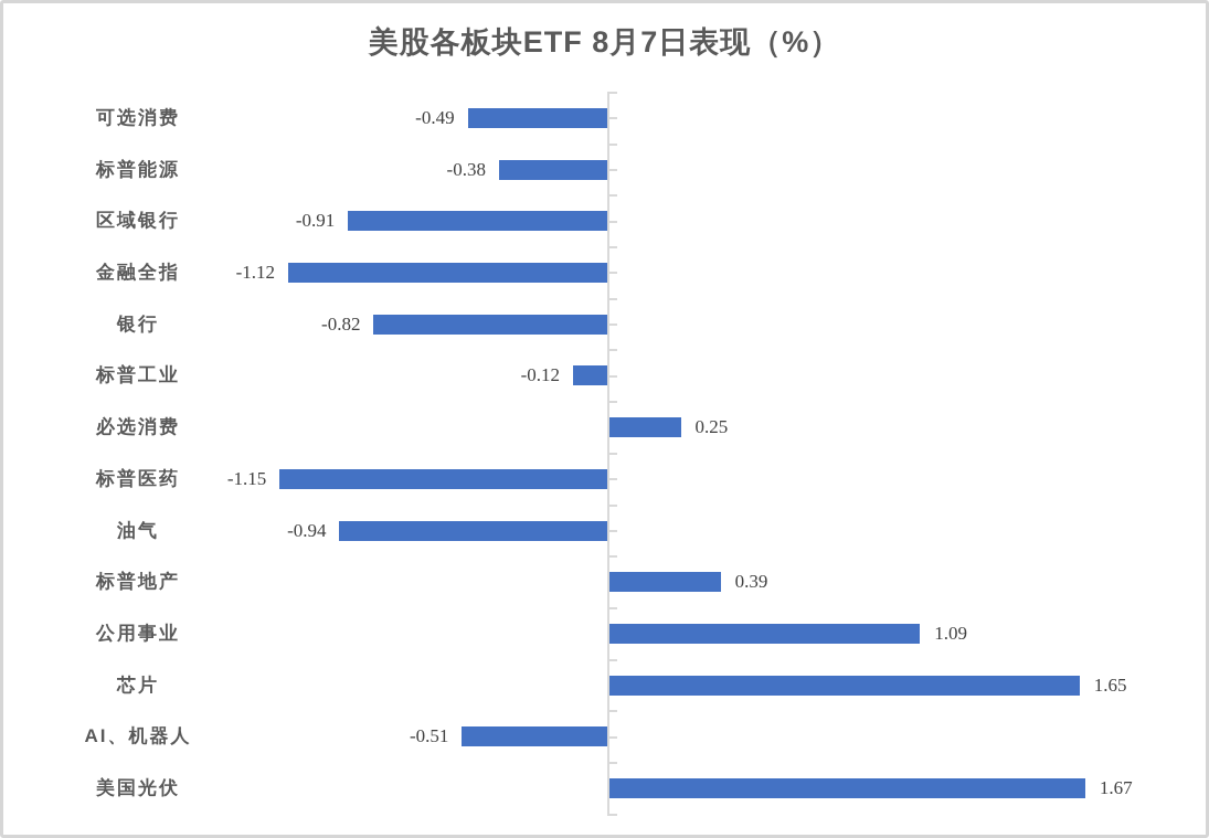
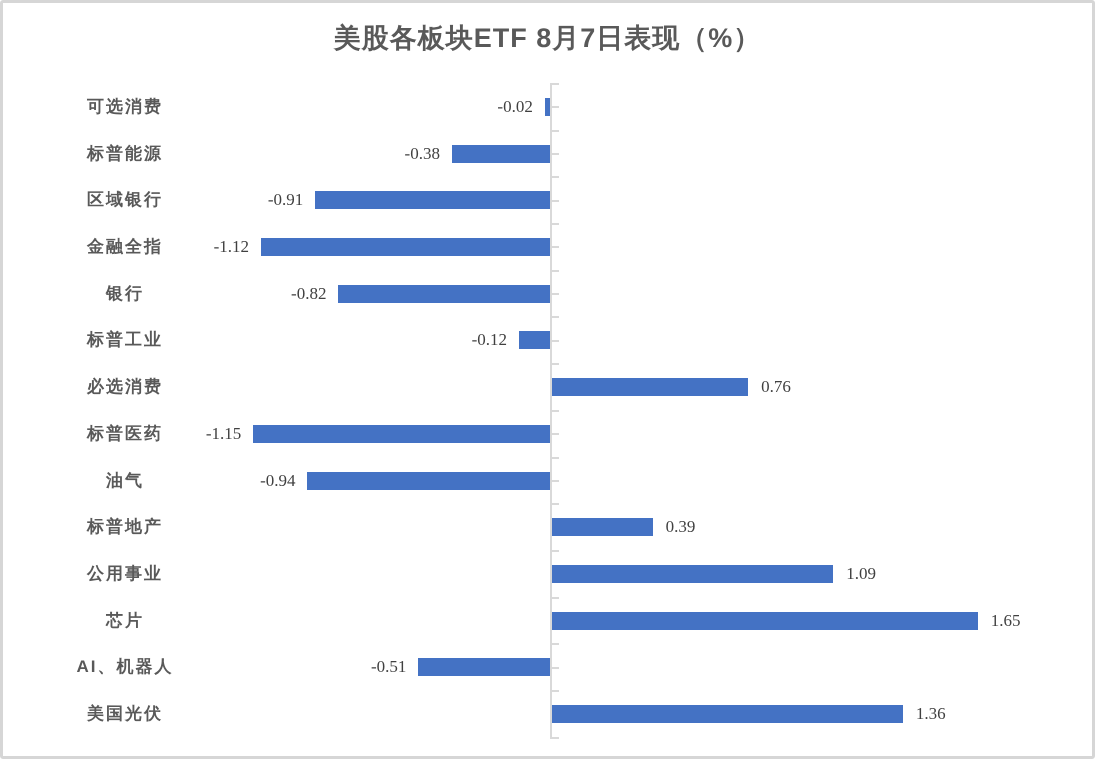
可选消费: -0.49 -> -0.02
必选消费: 0.25 -> 0.76
美国光伏: 1.67 -> 1.36
